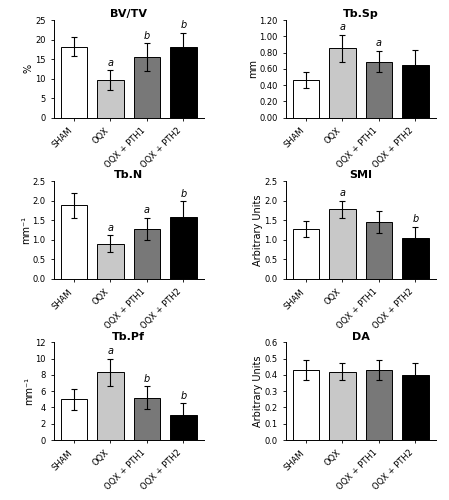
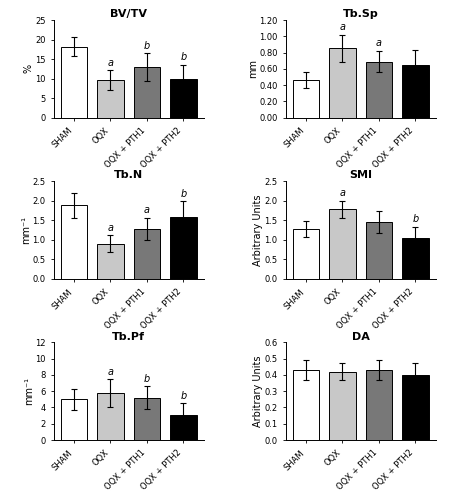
BV/TV/OQX + PTH1: 15.5 -> 13.0
BV/TV/OQX + PTH2: 18.2 -> 10.0
Tb.Pf/OQX: 8.3 -> 5.8
